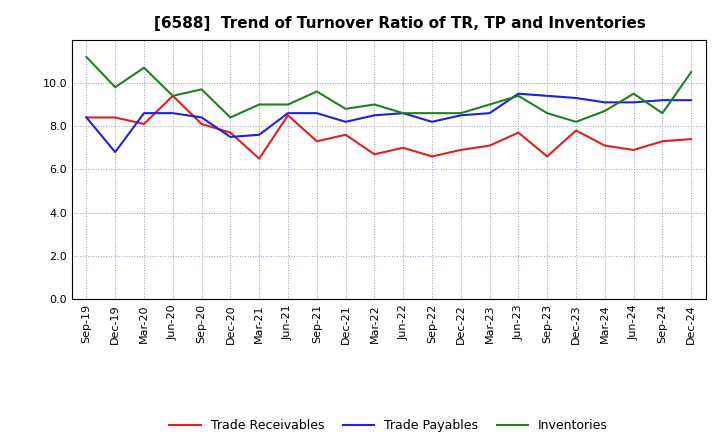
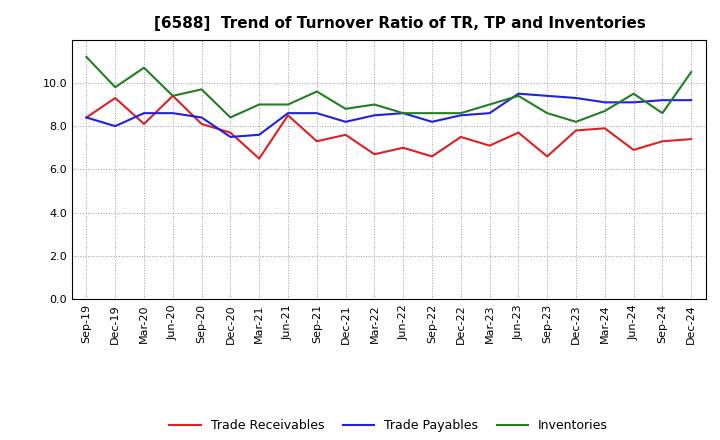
Trade Receivables/Dec-19: 8.4 -> 9.3
Trade Payables/Dec-19: 6.8 -> 8.0
Trade Receivables/Dec-22: 6.9 -> 7.5
Trade Receivables/Mar-24: 7.1 -> 7.9
